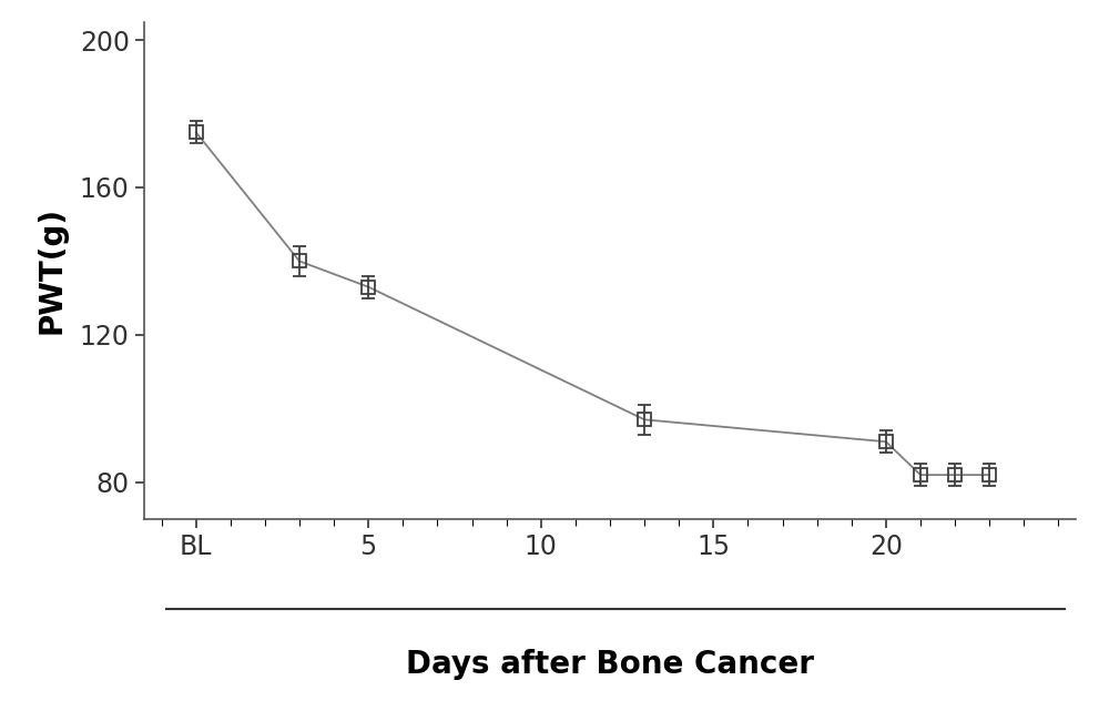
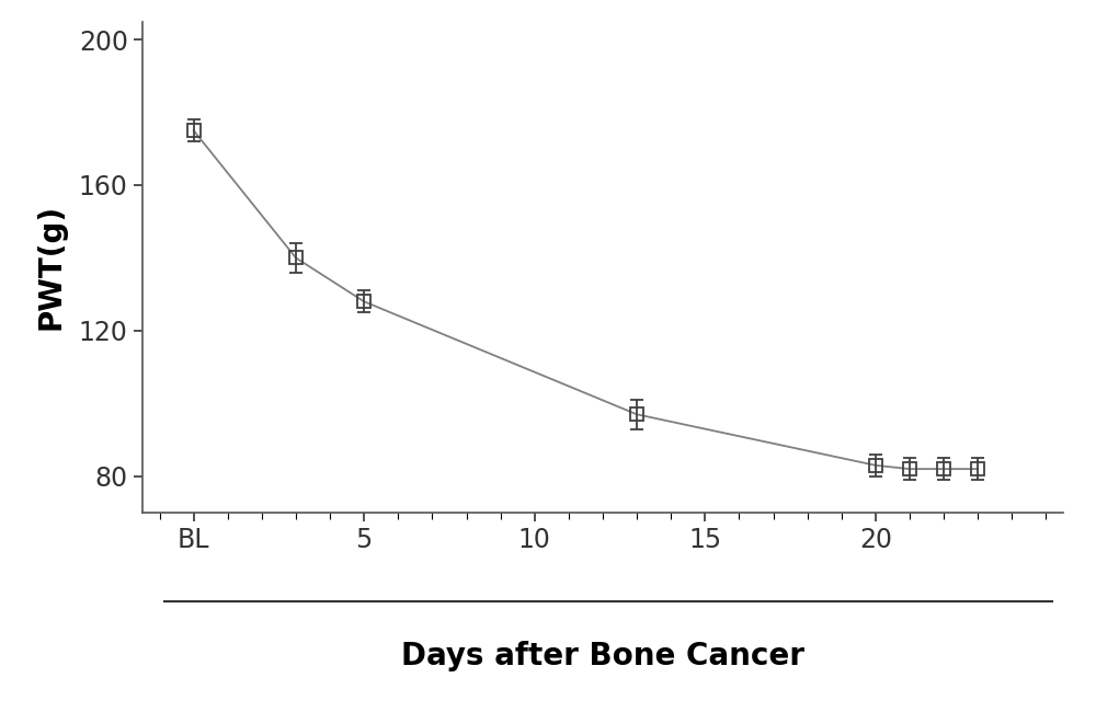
5: 133 -> 128
20: 91 -> 83
